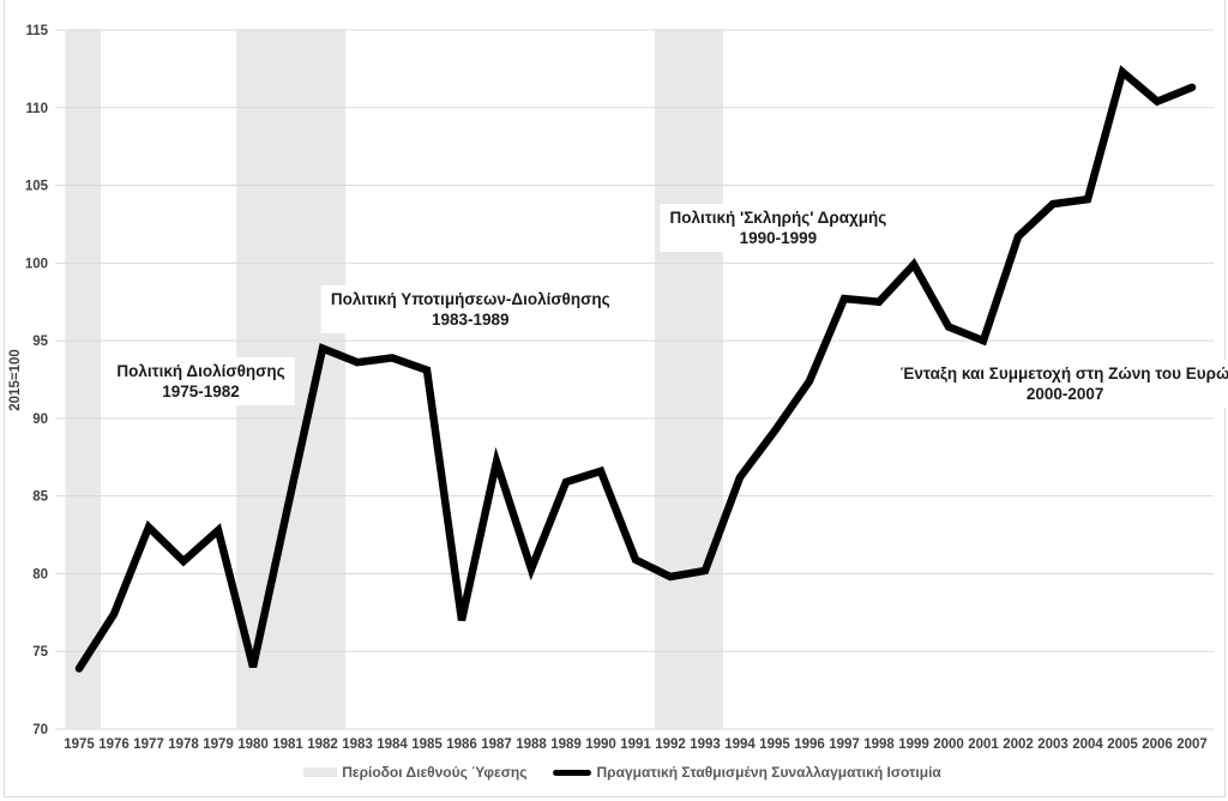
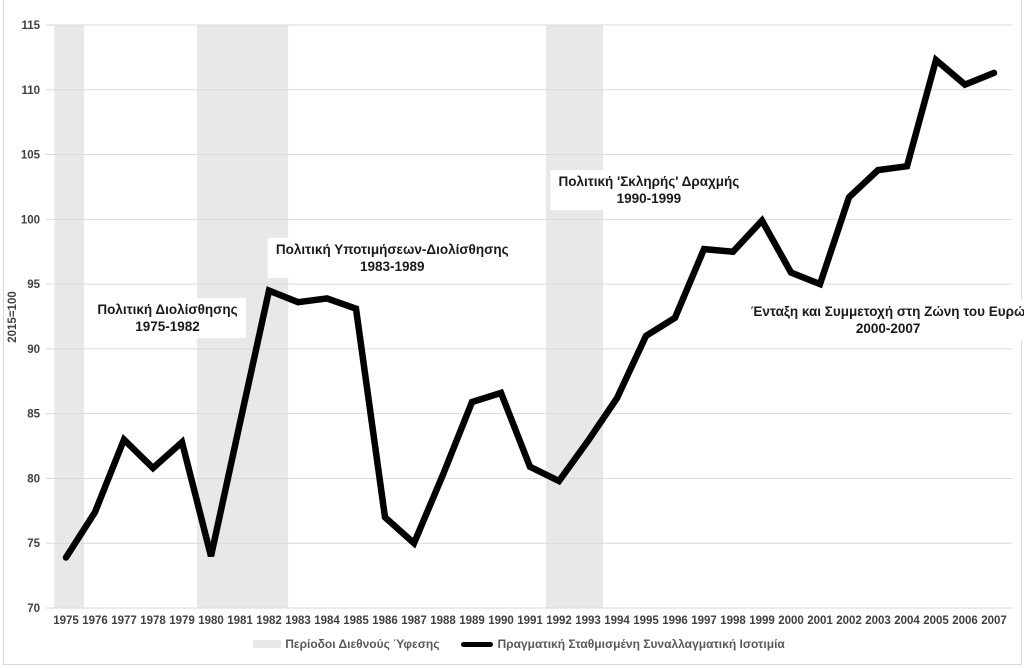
1987: 87.2 -> 75.0
1993: 80.2 -> 82.9
1995: 89.2 -> 91.0
